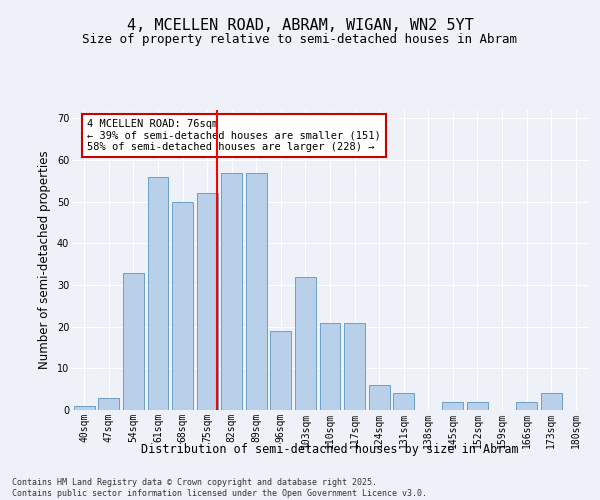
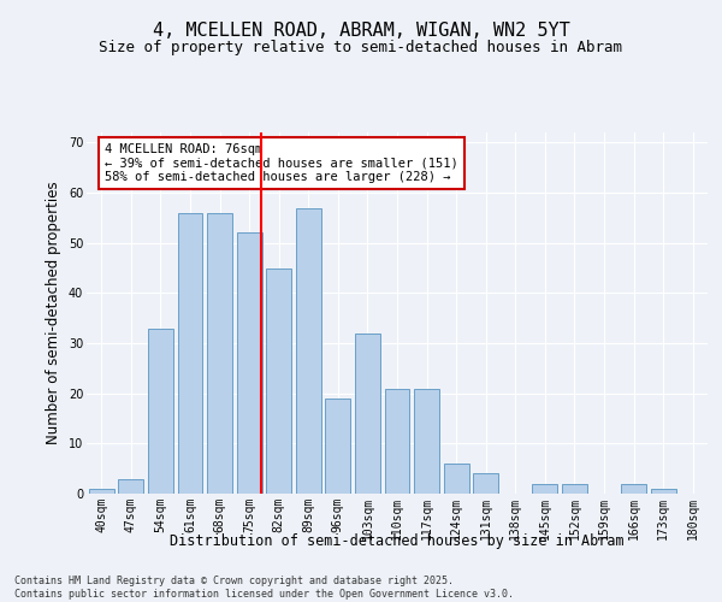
68sqm: 50 -> 56
82sqm: 57 -> 45
173sqm: 4 -> 1
